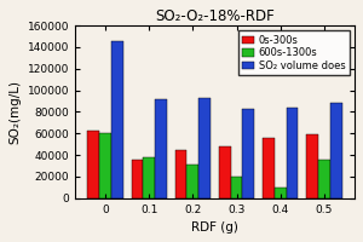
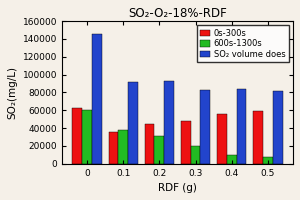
600s-1300s/0.5: 36000 -> 8000
SO₂ volume does/0.5: 88000 -> 82000
